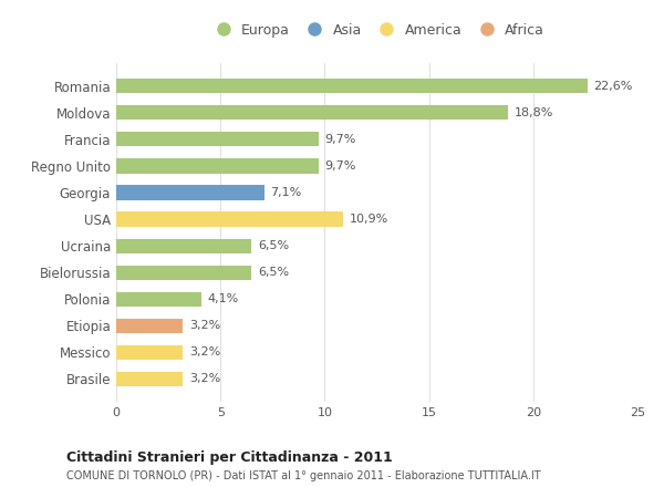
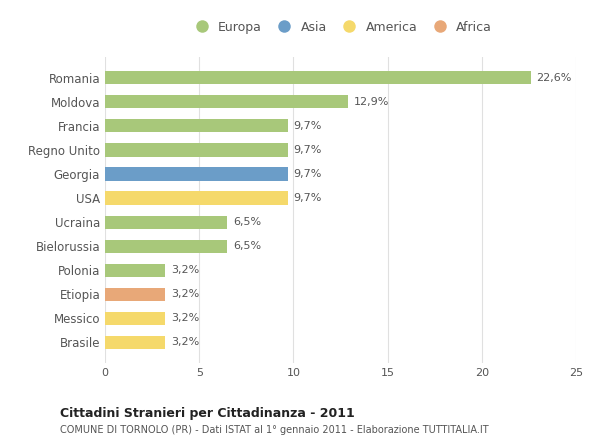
Moldova: 18,8% -> 12,9%
Georgia: 7,1% -> 9,7%
USA: 10,9% -> 9,7%
Polonia: 4,1% -> 3,2%
